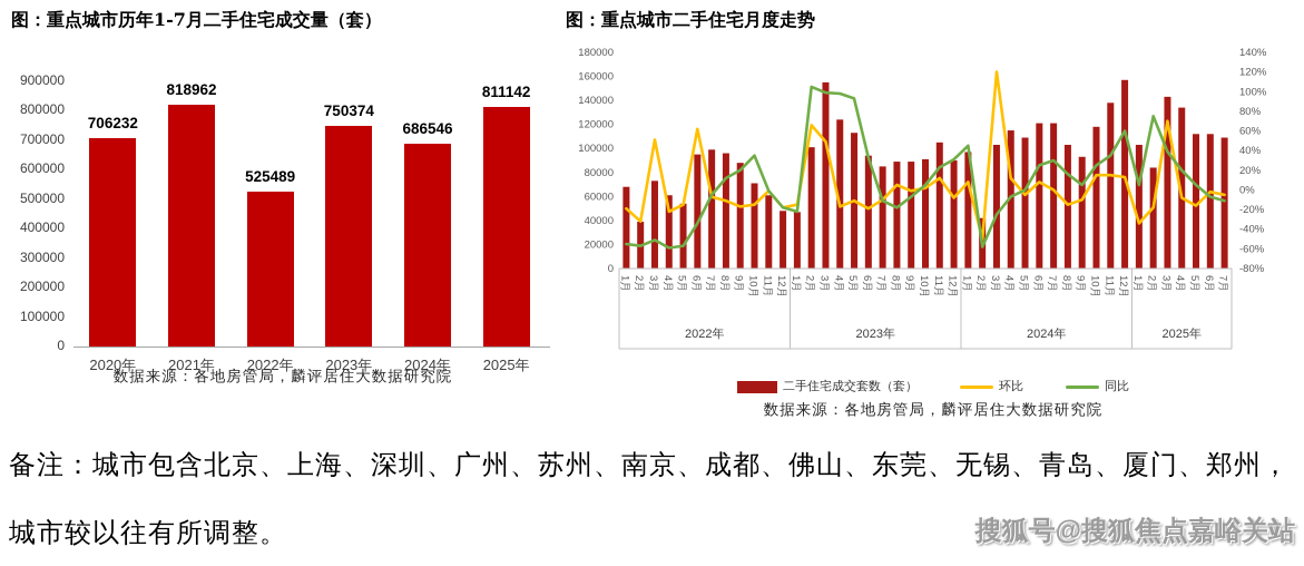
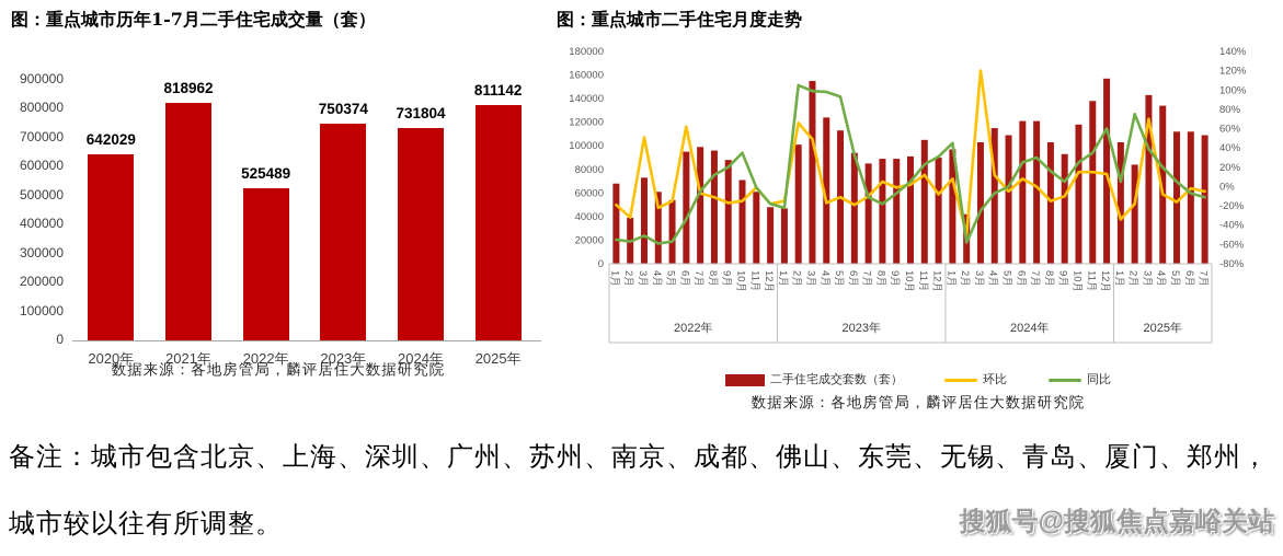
图：重点城市历年1-7月二手住宅成交量（套）/2020年: 706232 -> 642029
图：重点城市历年1-7月二手住宅成交量（套）/2024年: 686546 -> 731804
